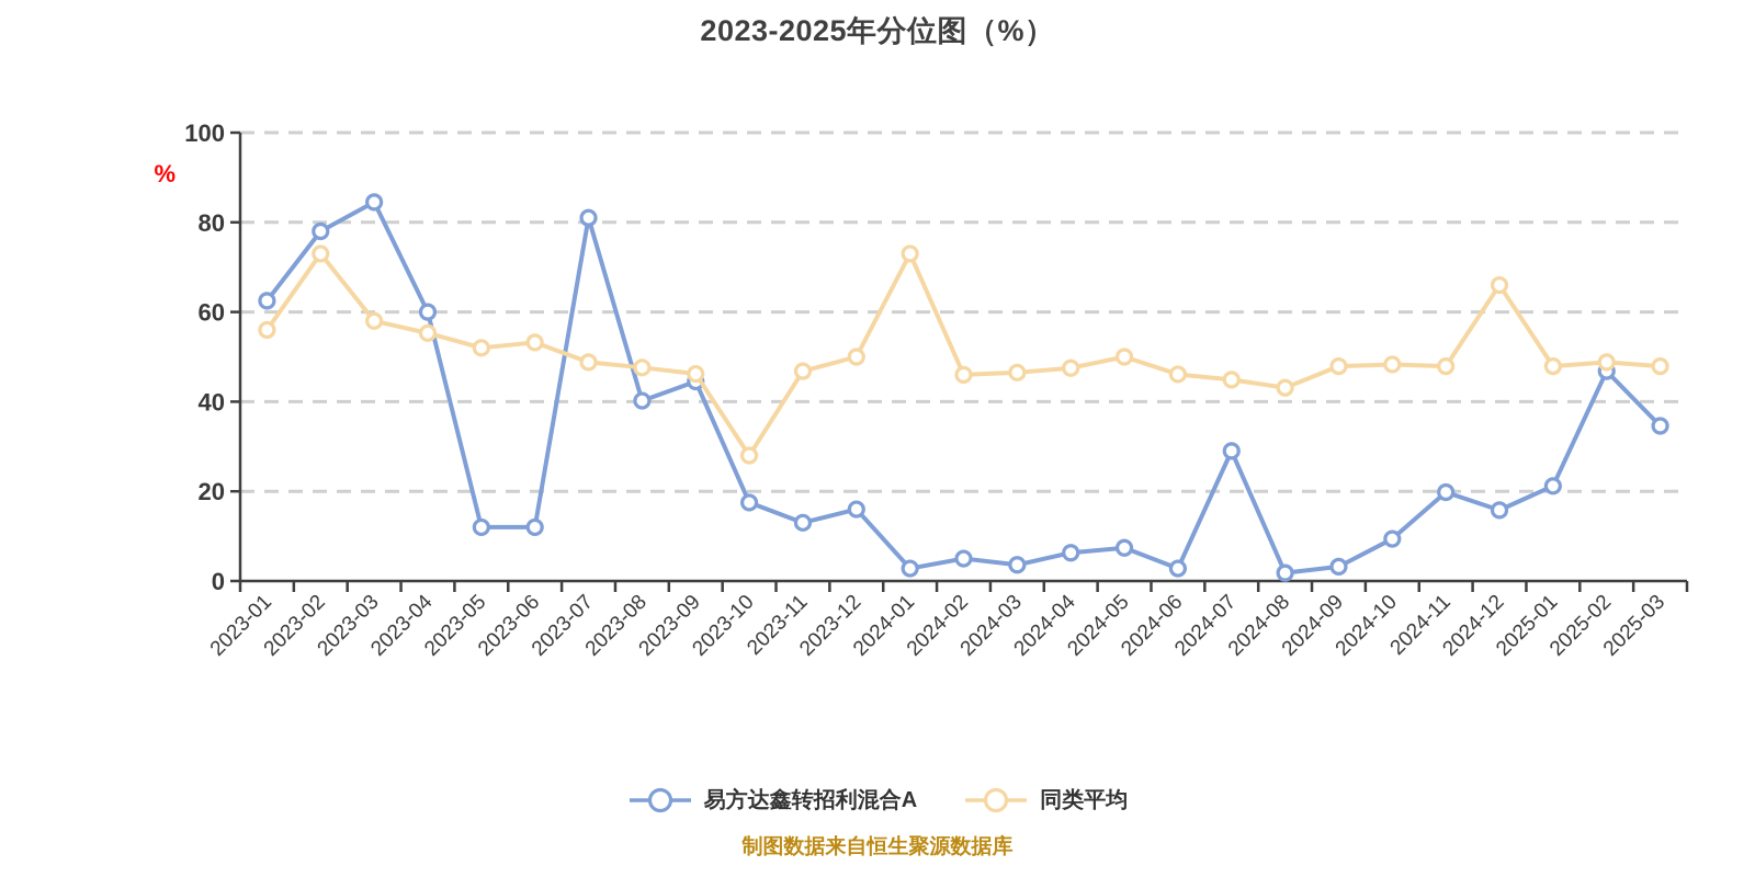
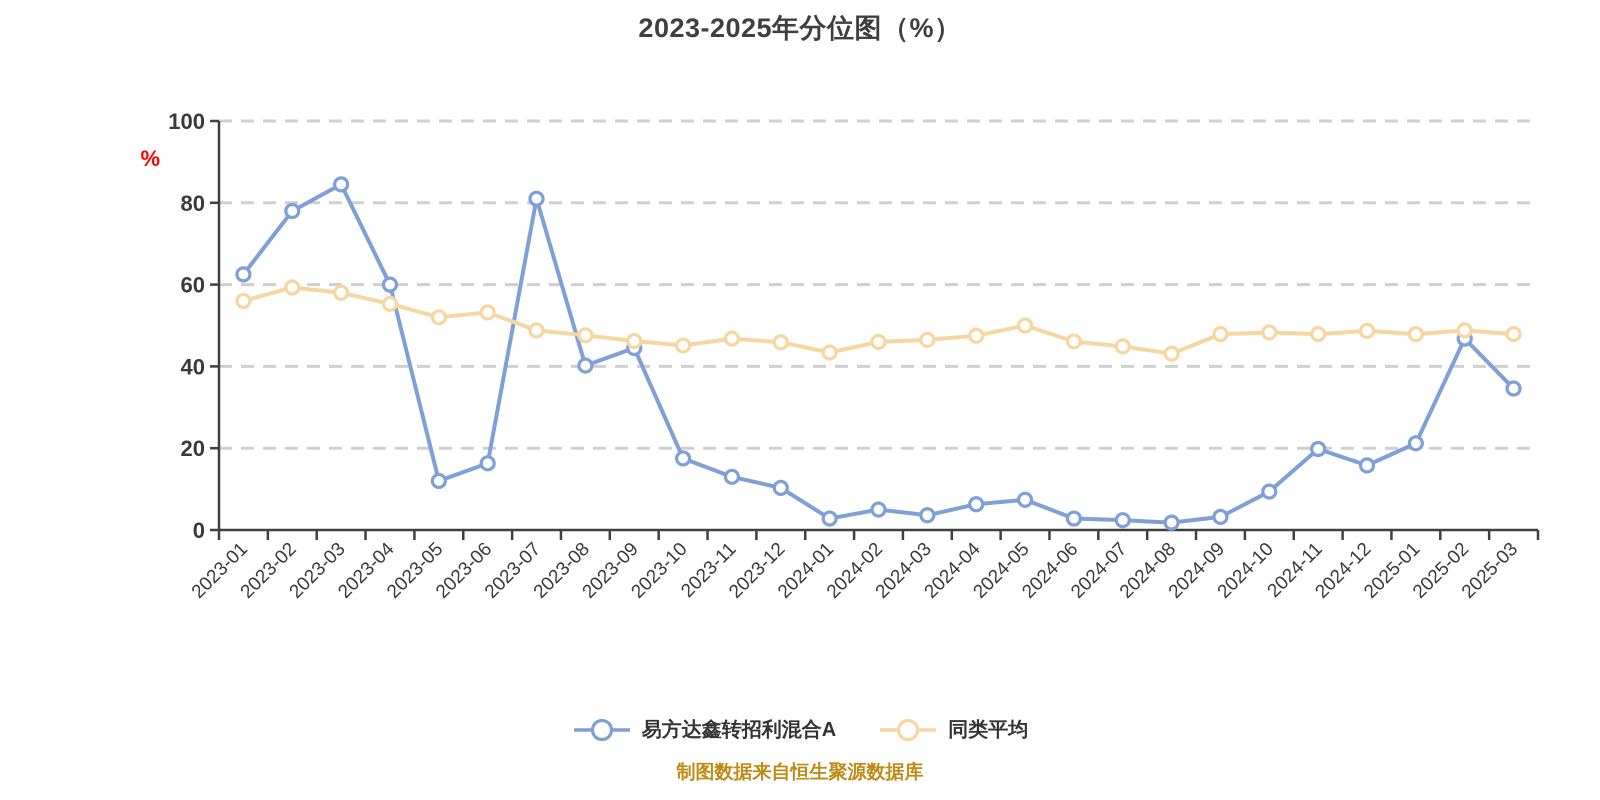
同类平均/2023-02: 73 -> 59
易方达鑫转招利混合A/2023-06: 12 -> 16
同类平均/2023-10: 28 -> 45
易方达鑫转招利混合A/2023-12: 16 -> 10
同类平均/2023-12: 50 -> 46
同类平均/2024-01: 73 -> 43
易方达鑫转招利混合A/2024-07: 29 -> 2
同类平均/2024-12: 66 -> 49
